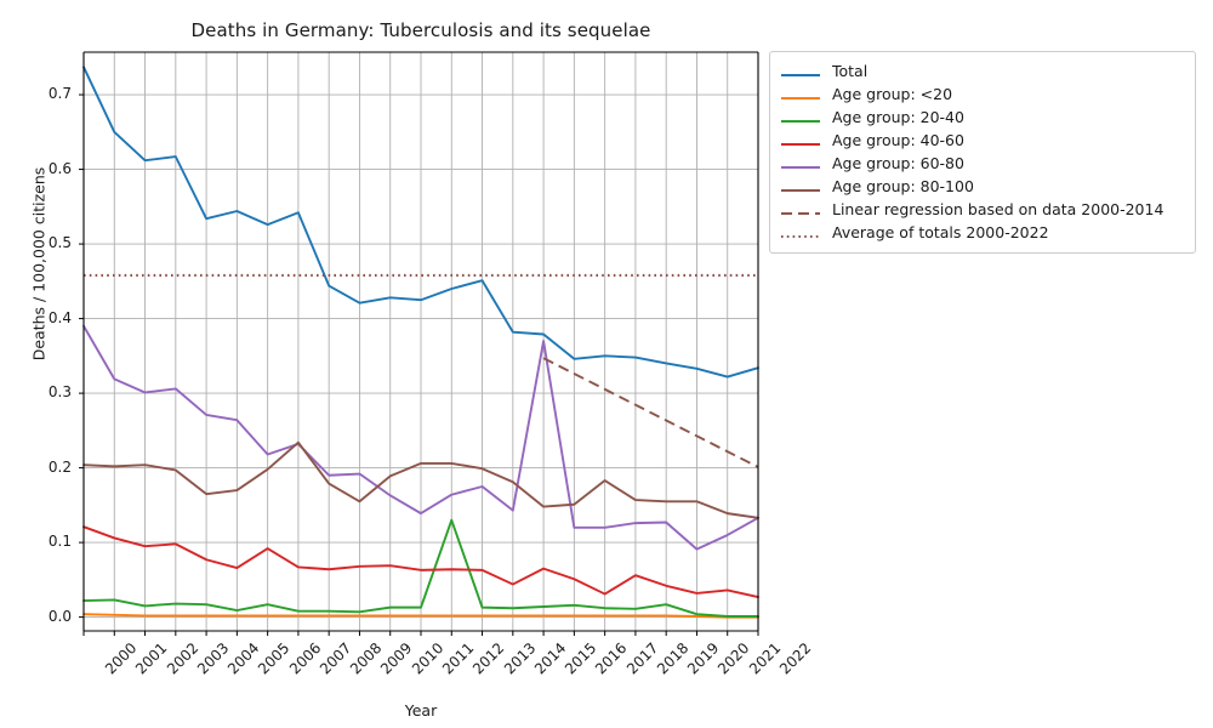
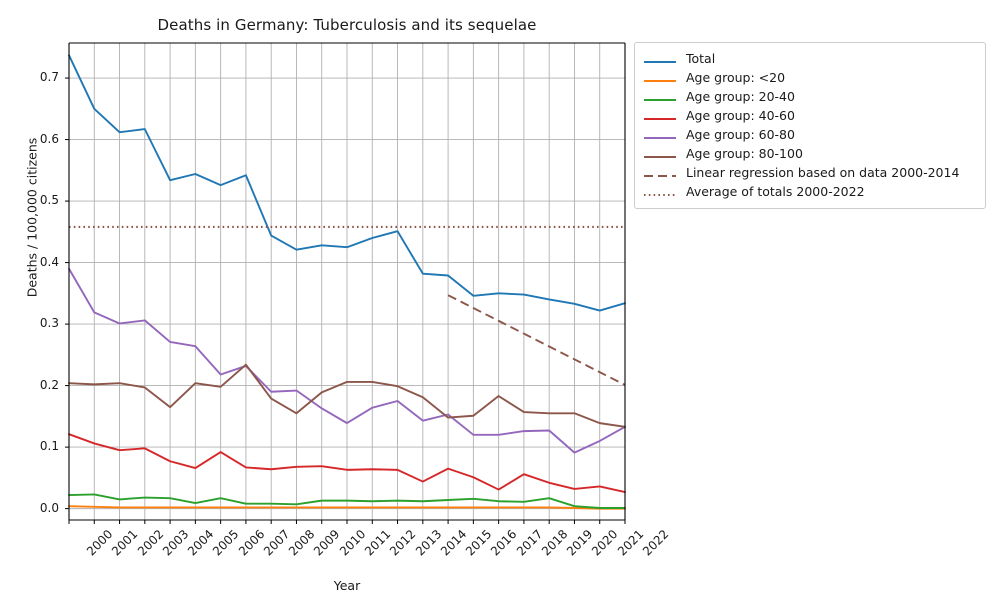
Age group: 80-100/2005: 0.17 -> 0.20
Age group: 20-40/2012: 0.13 -> 0.01
Age group: 60-80/2015: 0.37 -> 0.15
